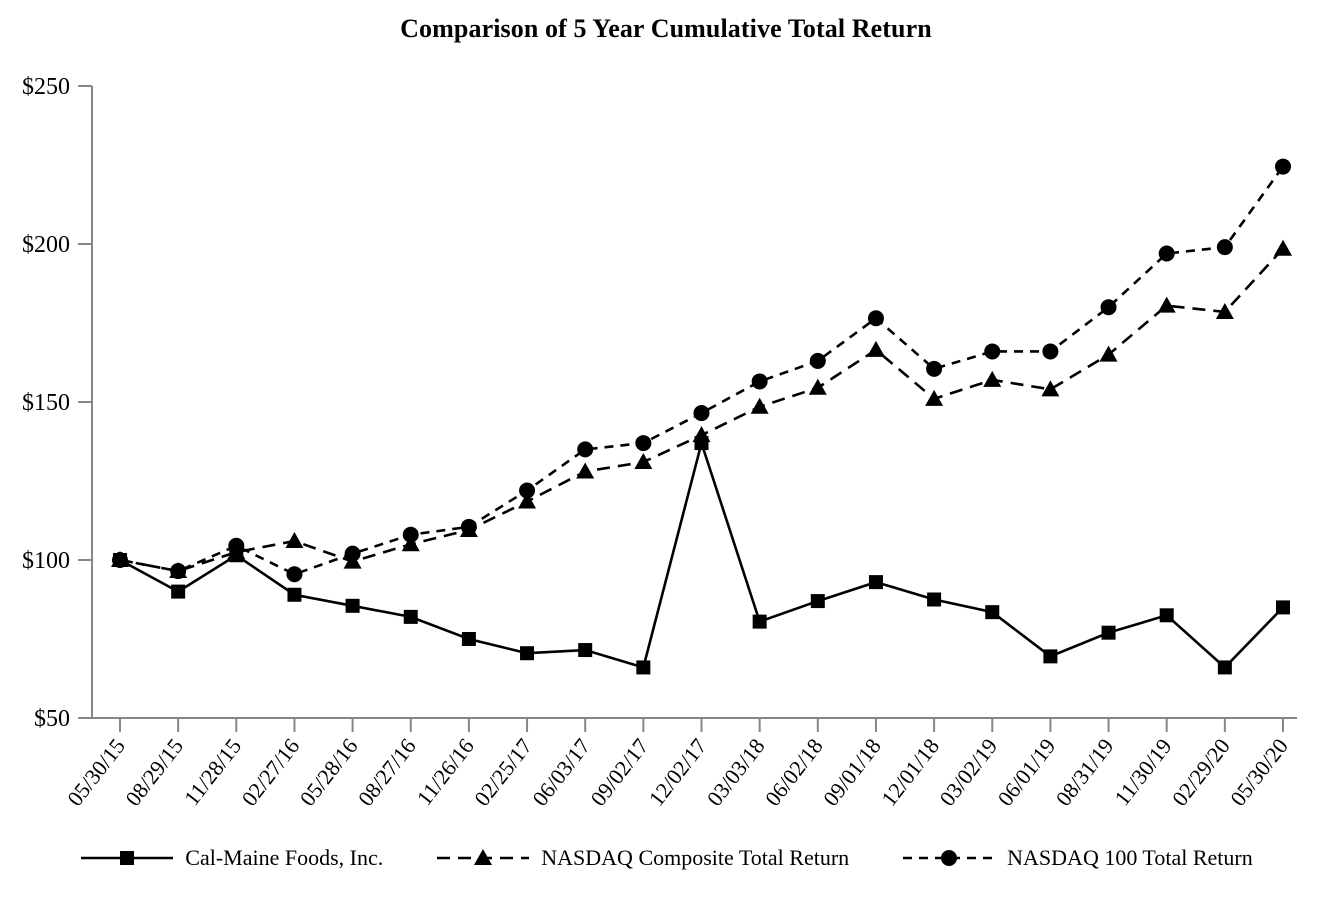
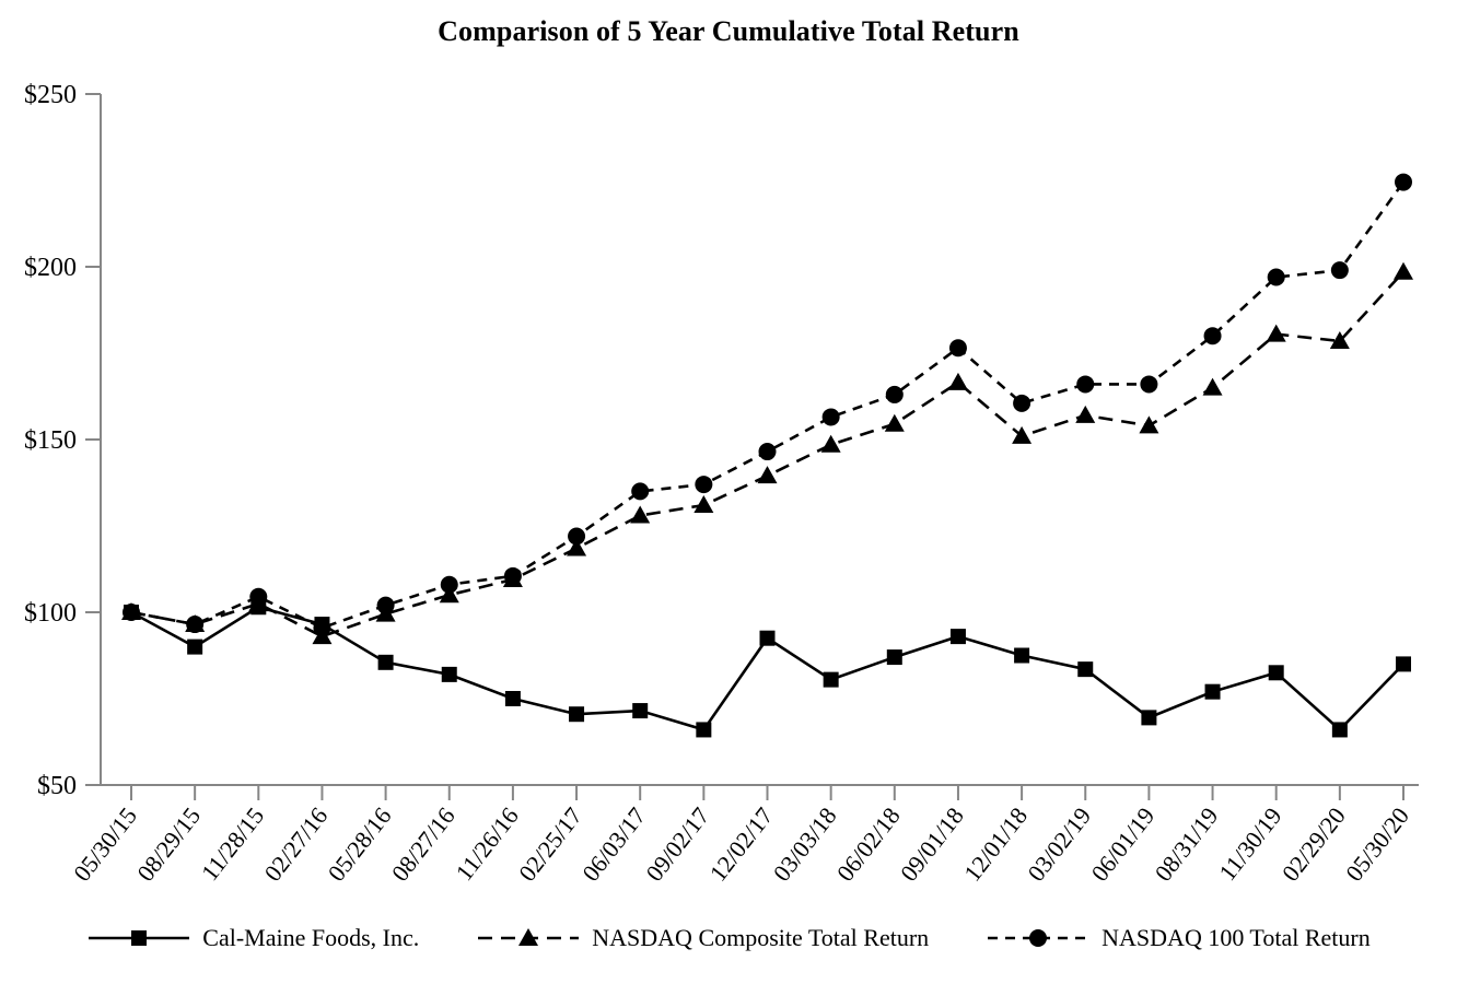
Cal-Maine Foods, Inc./02/27/16: $89 -> $96
NASDAQ Composite Total Return/02/27/16: $106 -> $93
Cal-Maine Foods, Inc./12/02/17: $137 -> $92
